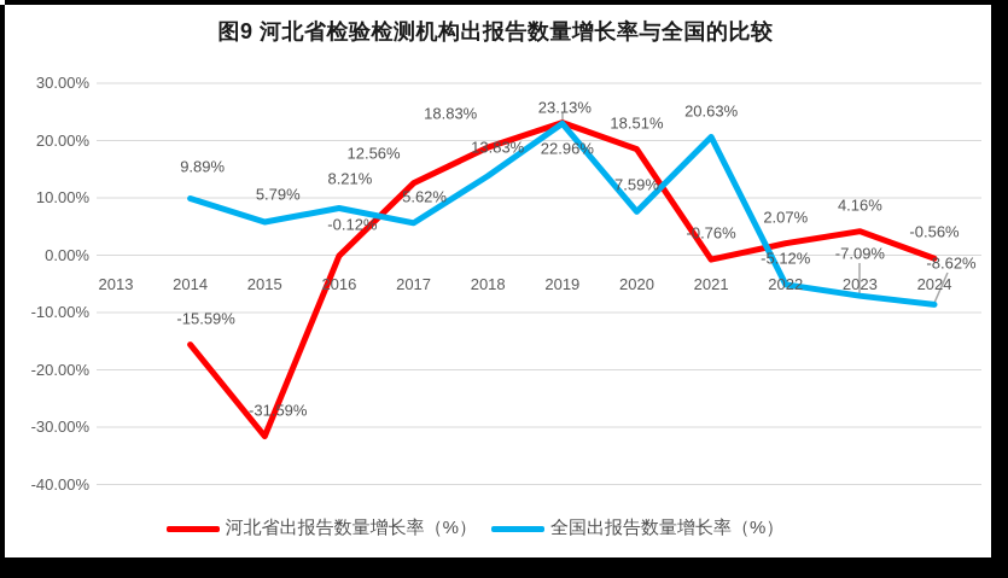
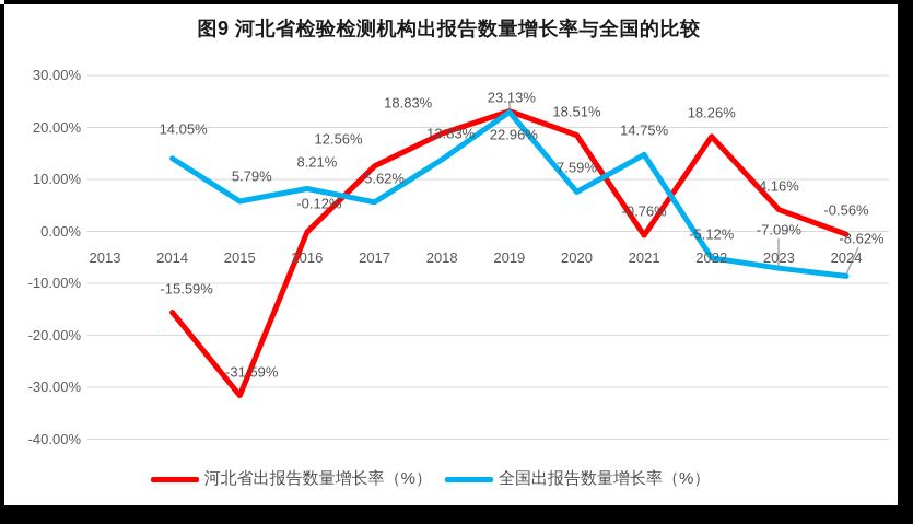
全国出报告数量增长率（%）/2014: 9.89% -> 14.05%
全国出报告数量增长率（%）/2021: 20.63% -> 14.75%
河北省出报告数量增长率（%）/2022: 2.07% -> 18.26%
